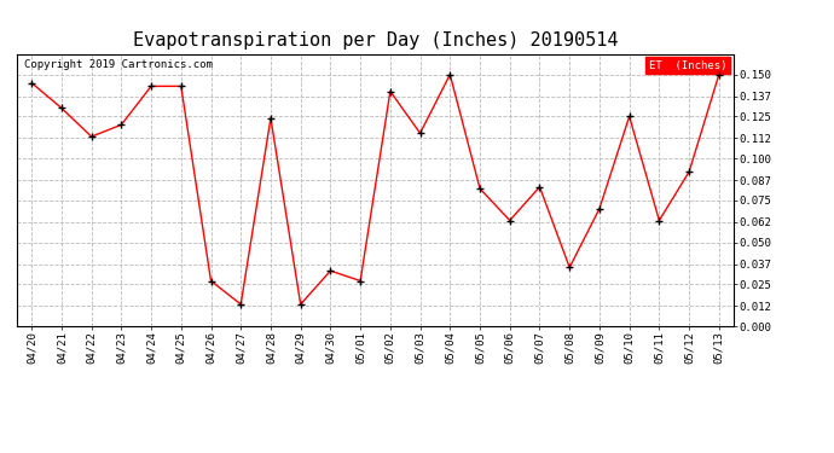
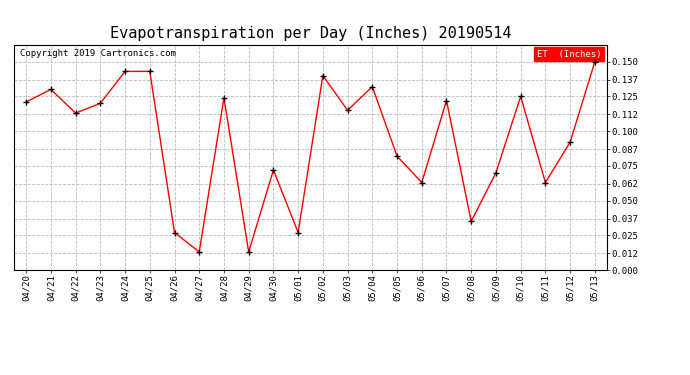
04/20: 0.145 -> 0.121
04/30: 0.033 -> 0.072
05/04: 0.150 -> 0.132
05/07: 0.083 -> 0.122
